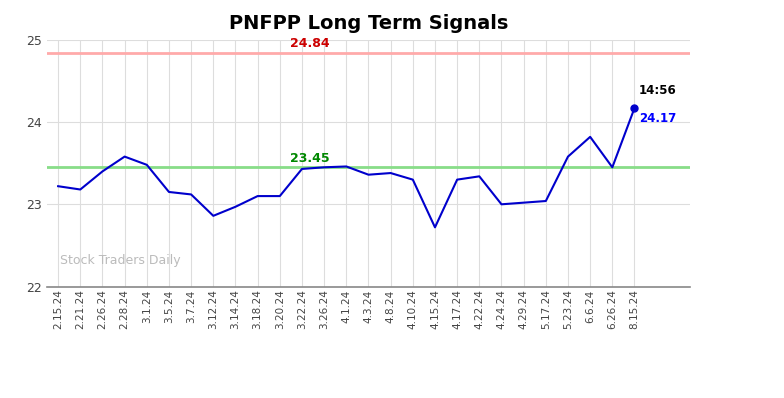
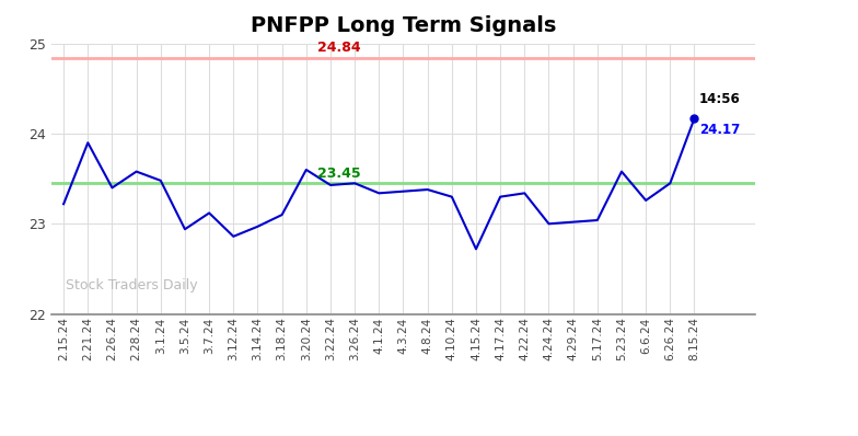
2.21.24: 23.18 -> 23.90
3.5.24: 23.15 -> 22.94
3.20.24: 23.10 -> 23.60
4.1.24: 23.46 -> 23.34
6.6.24: 23.82 -> 23.26
